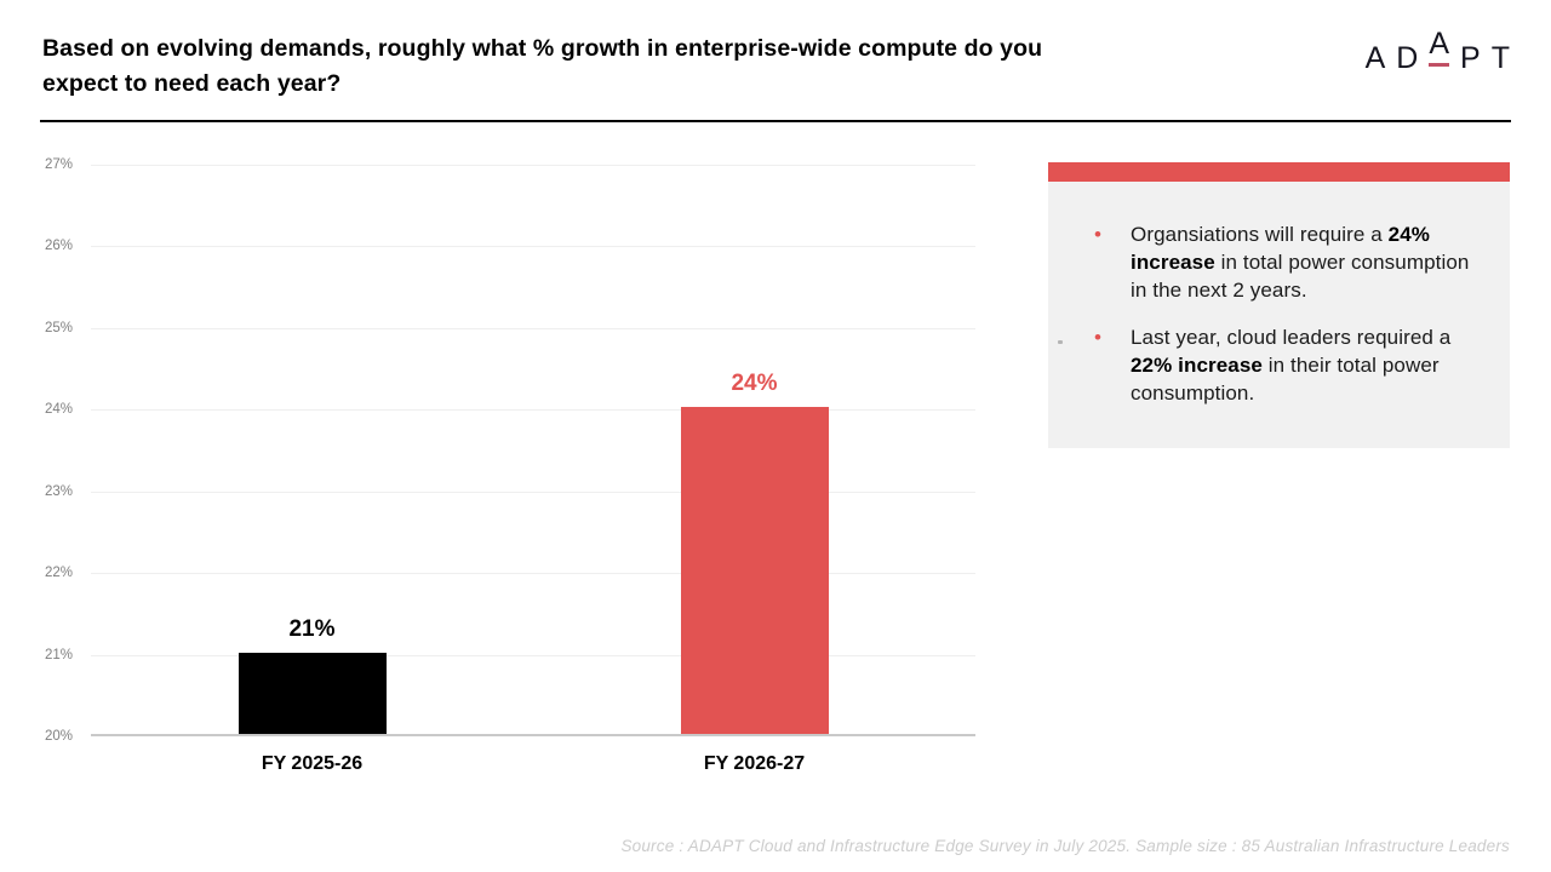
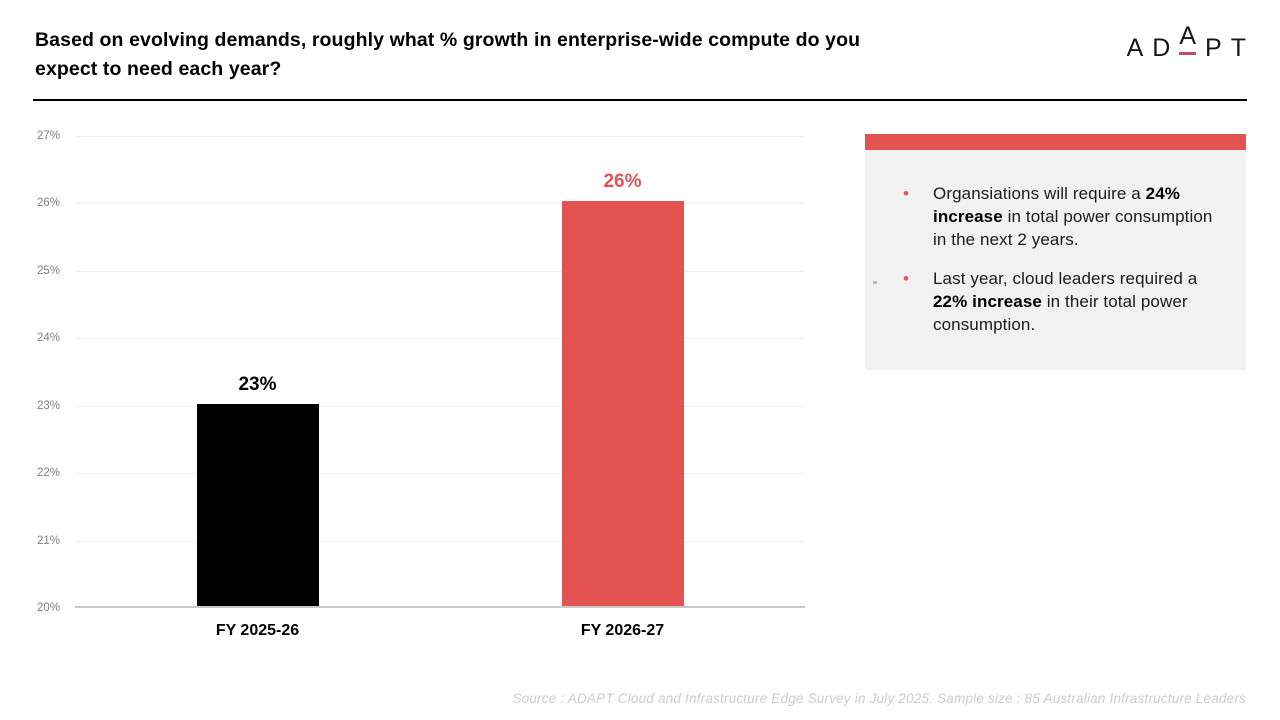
FY 2025-26: 21% -> 23%
FY 2026-27: 24% -> 26%
